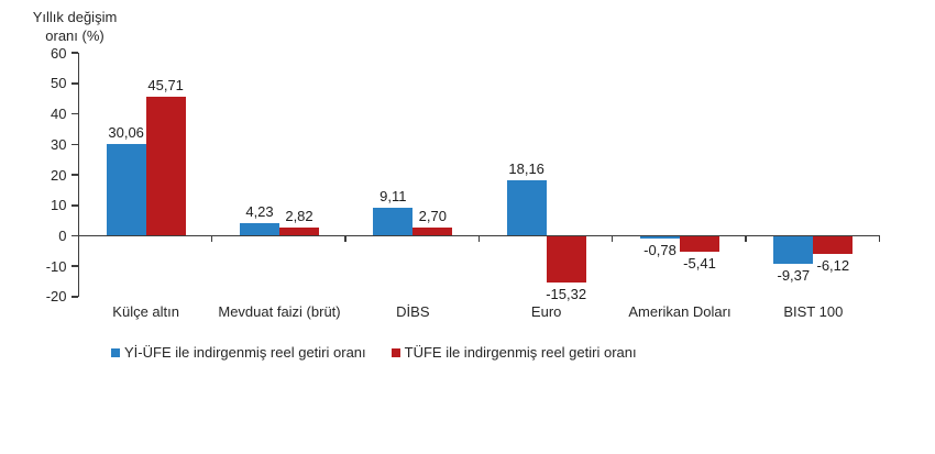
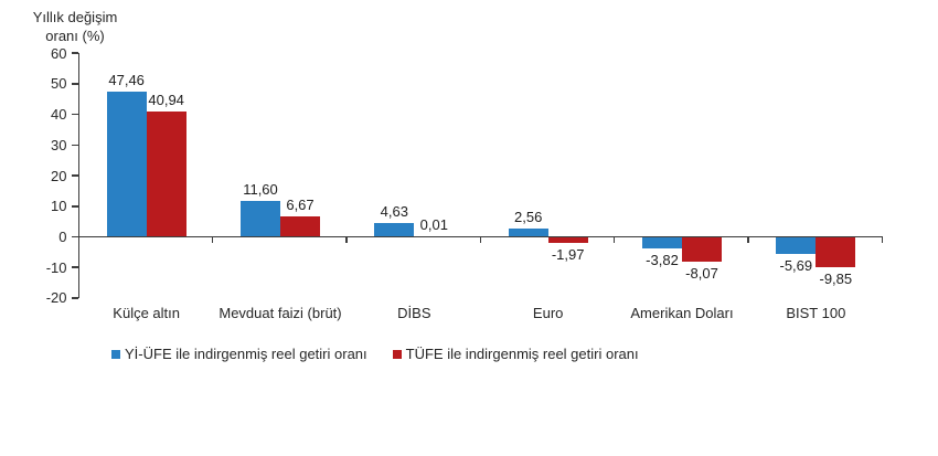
Yİ-ÜFE ile indirgenmiş reel getiri oranı/Külçe altın: 30,06 -> 47,46
TÜFE ile indirgenmiş reel getiri oranı/Külçe altın: 45,71 -> 40,94
Yİ-ÜFE ile indirgenmiş reel getiri oranı/Mevduat faizi (brüt): 4,23 -> 11,60
TÜFE ile indirgenmiş reel getiri oranı/Mevduat faizi (brüt): 2,82 -> 6,67
Yİ-ÜFE ile indirgenmiş reel getiri oranı/DİBS: 9,11 -> 4,63
TÜFE ile indirgenmiş reel getiri oranı/DİBS: 2,70 -> 0,01
Yİ-ÜFE ile indirgenmiş reel getiri oranı/Euro: 18,16 -> 2,56
TÜFE ile indirgenmiş reel getiri oranı/Euro: -15,32 -> -1,97
Yİ-ÜFE ile indirgenmiş reel getiri oranı/Amerikan Doları: -0,78 -> -3,82
TÜFE ile indirgenmiş reel getiri oranı/Amerikan Doları: -5,41 -> -8,07
Yİ-ÜFE ile indirgenmiş reel getiri oranı/BIST 100: -9,37 -> -5,69
TÜFE ile indirgenmiş reel getiri oranı/BIST 100: -6,12 -> -9,85
